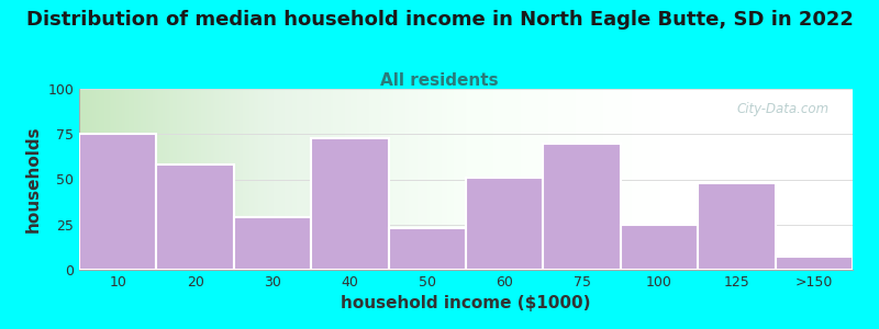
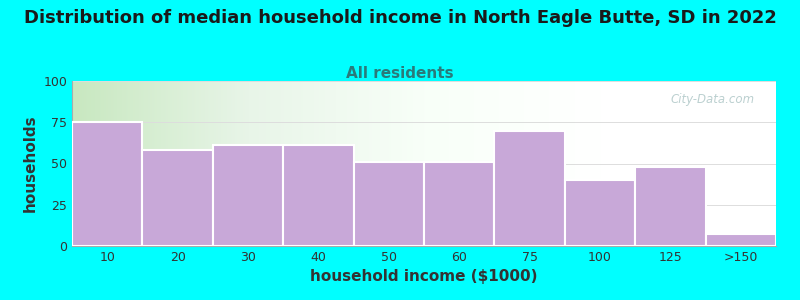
30: 29 -> 61
40: 73 -> 61
50: 23 -> 51
100: 25 -> 40
